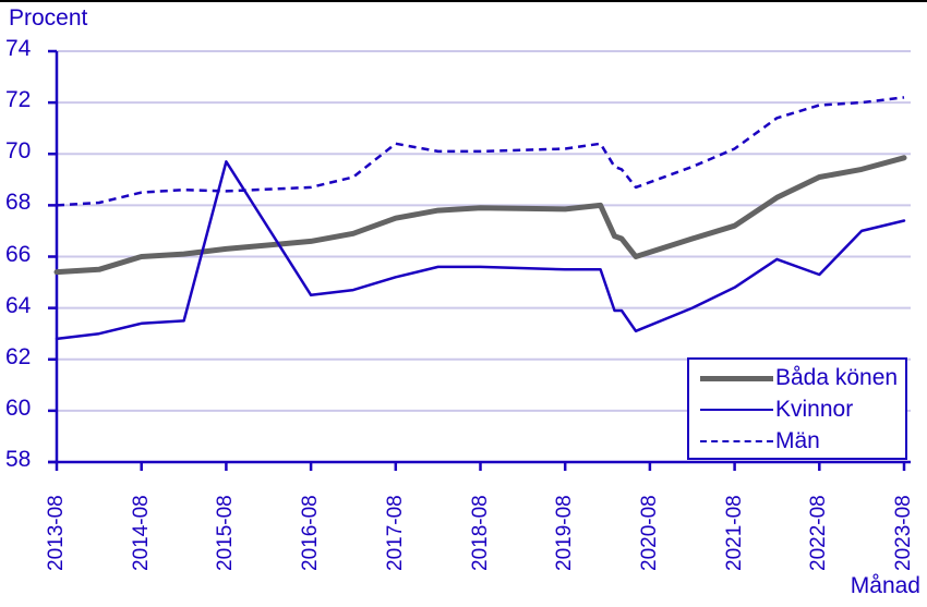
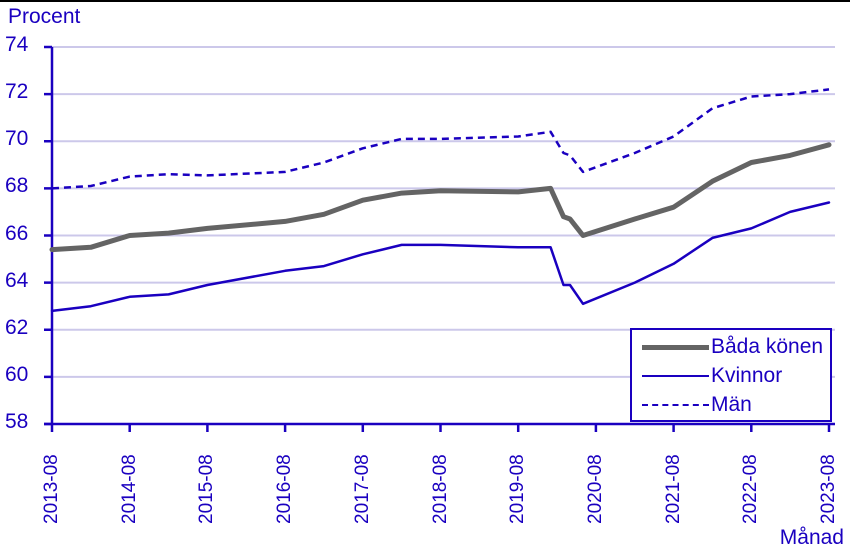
Kvinnor/2015-08: 69.7 -> 63.9
Män/2017-08: 70.4 -> 69.7
Kvinnor/2022-08: 65.3 -> 66.3
